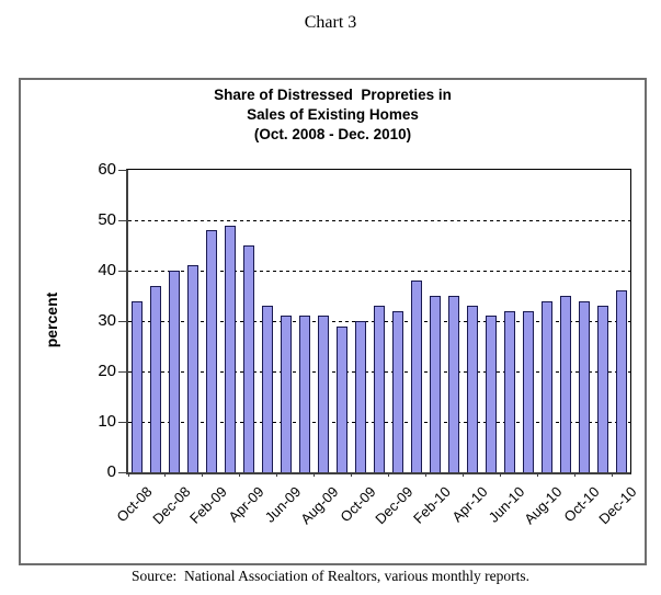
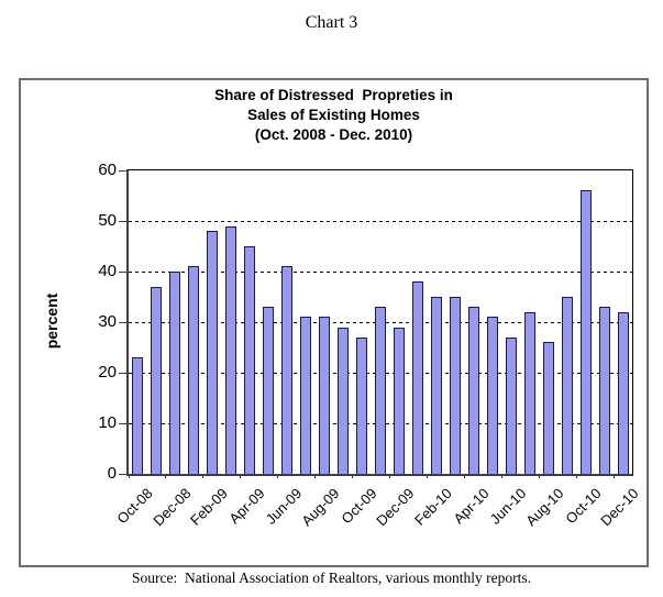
Oct-08: 34 -> 23
Jun-09: 31 -> 41
Oct-09: 30 -> 27
Dec-09: 32 -> 29
Jun-10: 32 -> 27
Aug-10: 34 -> 26
Oct-10: 34 -> 56
Dec-10: 36 -> 32
